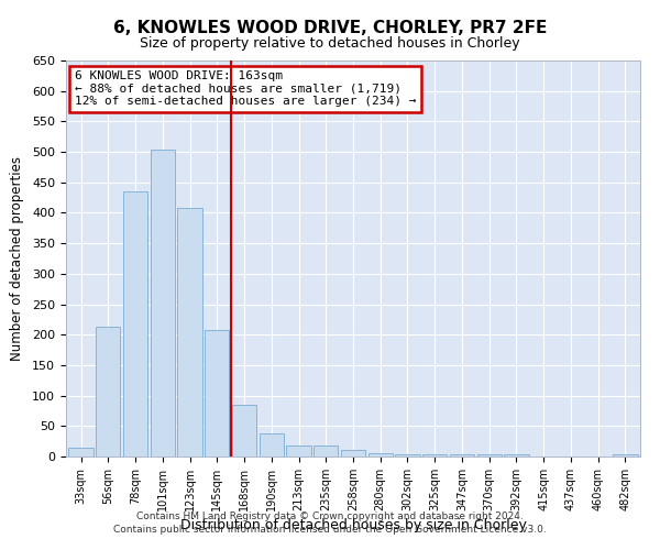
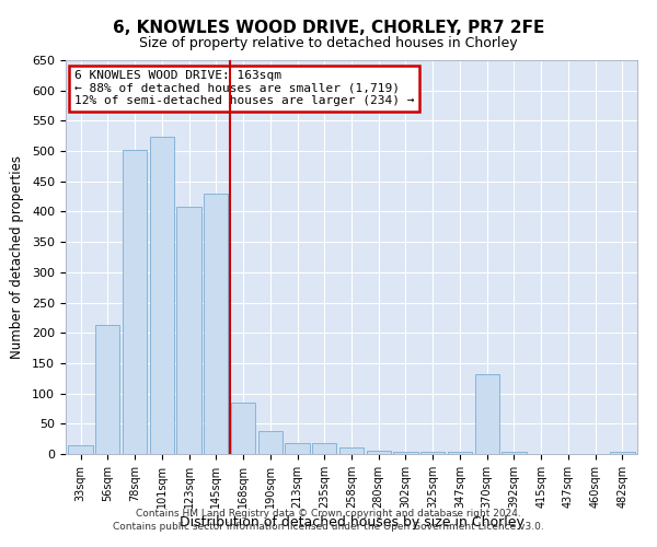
78sqm: 436 -> 502
101sqm: 503 -> 524
145sqm: 208 -> 430
370sqm: 3 -> 132
